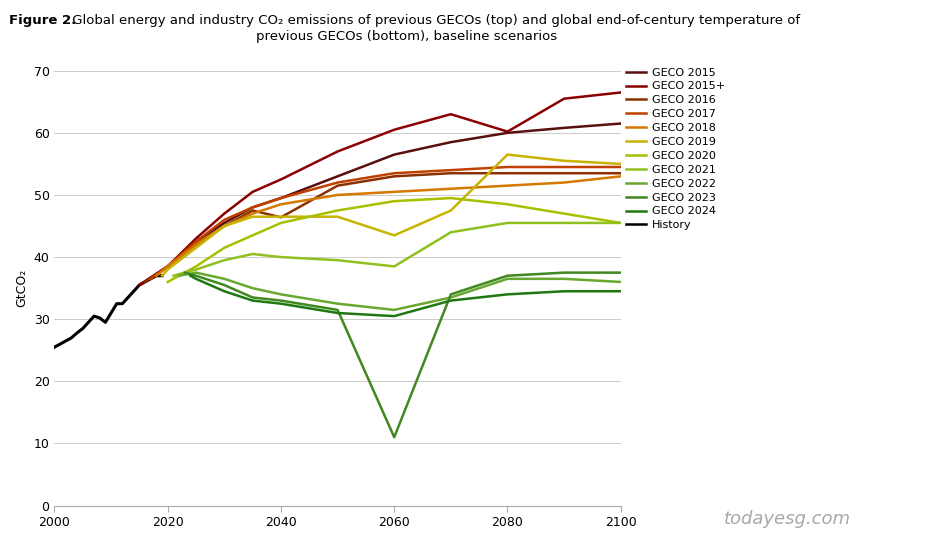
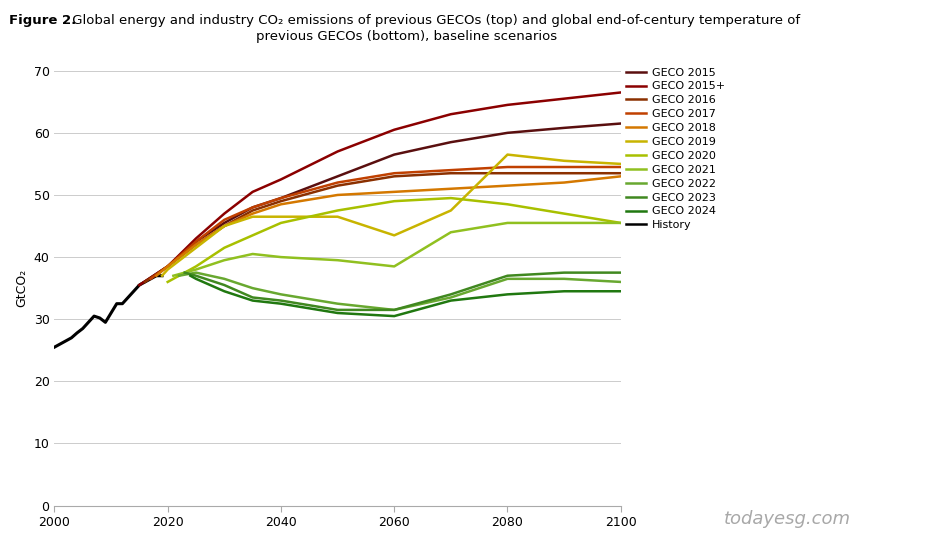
GECO 2016/2040: 46.4 -> 49.0
GECO 2023/2060: 11.0 -> 31.5
GECO 2015+/2080: 60.2 -> 64.5
